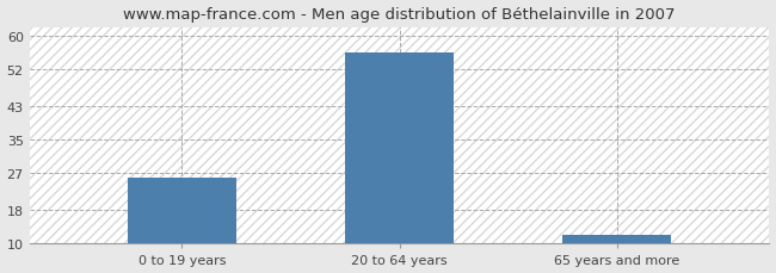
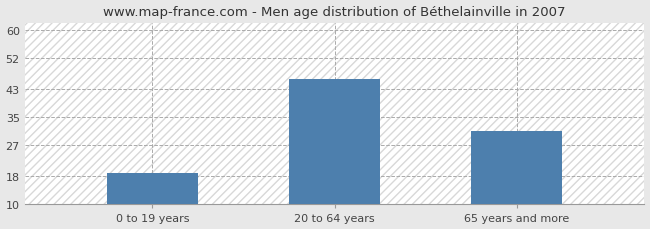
0 to 19 years: 26 -> 19
20 to 64 years: 56 -> 46
65 years and more: 12 -> 31
